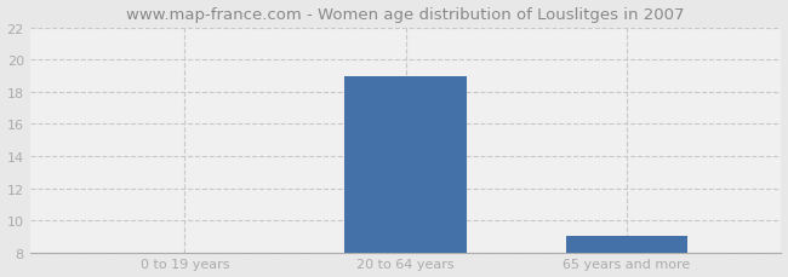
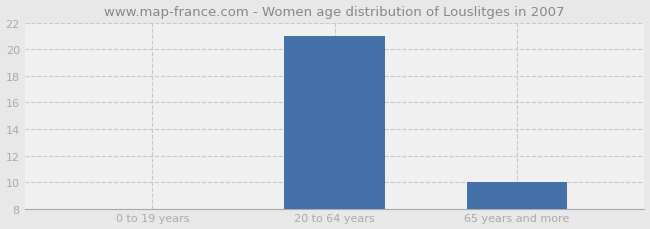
20 to 64 years: 19 -> 21
65 years and more: 9 -> 10
